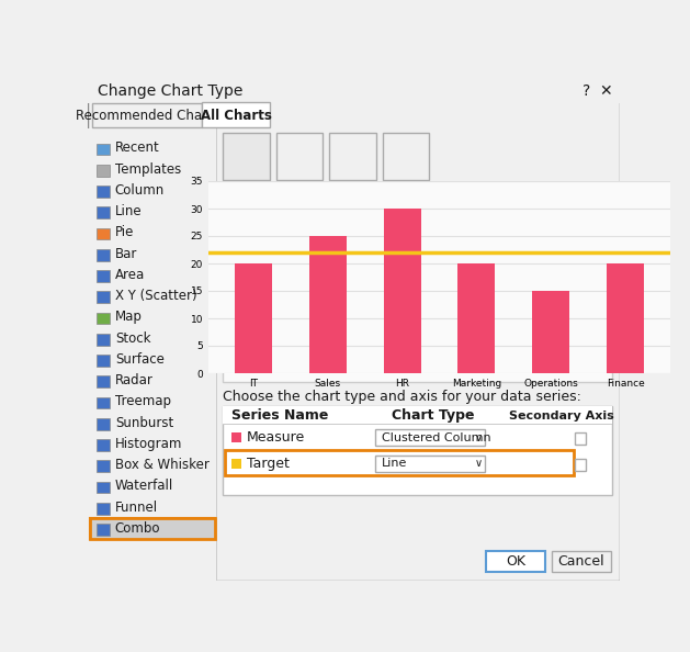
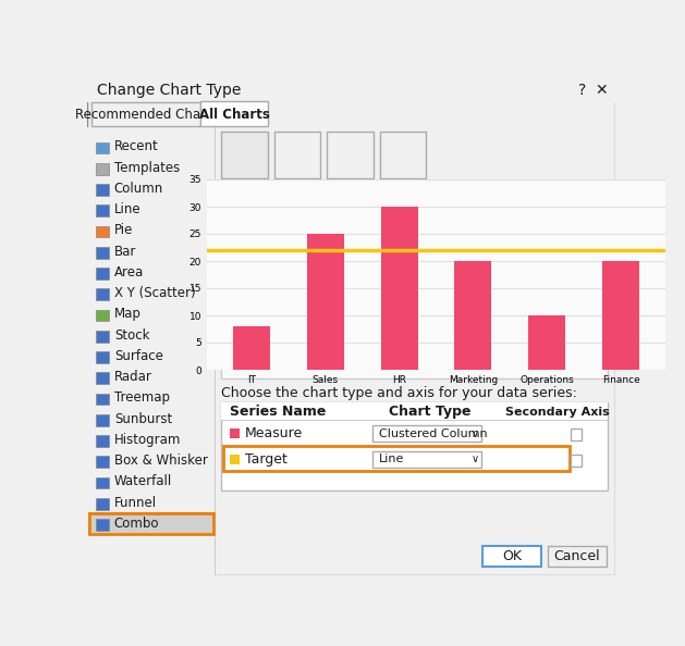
IT: 20 -> 8
Operations: 15 -> 10
